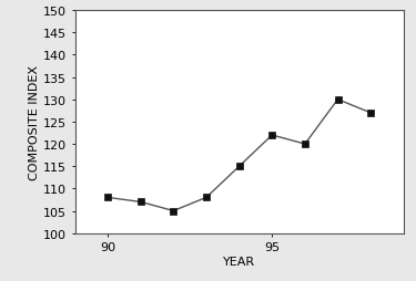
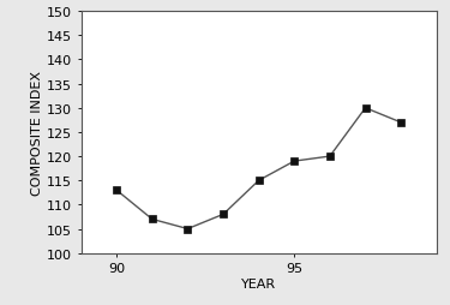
90: 108 -> 113
95: 122 -> 119
